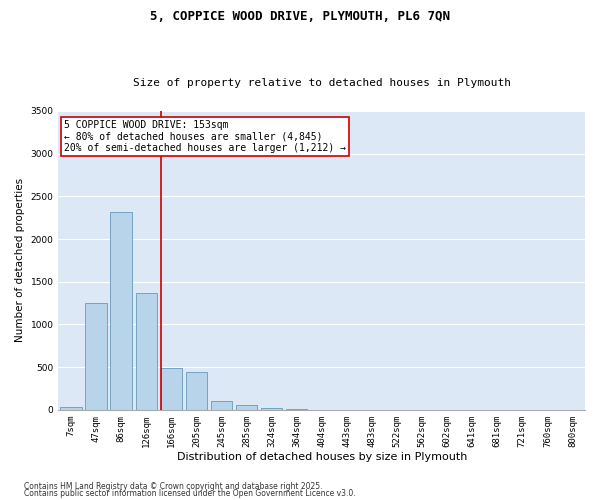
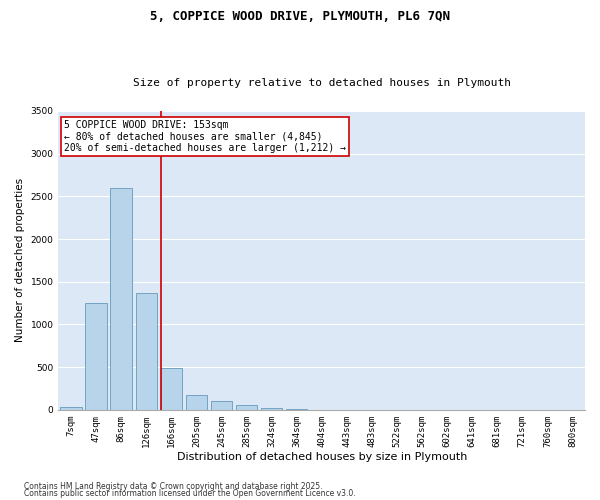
86sqm: 2320 -> 2600
205sqm: 440 -> 170
